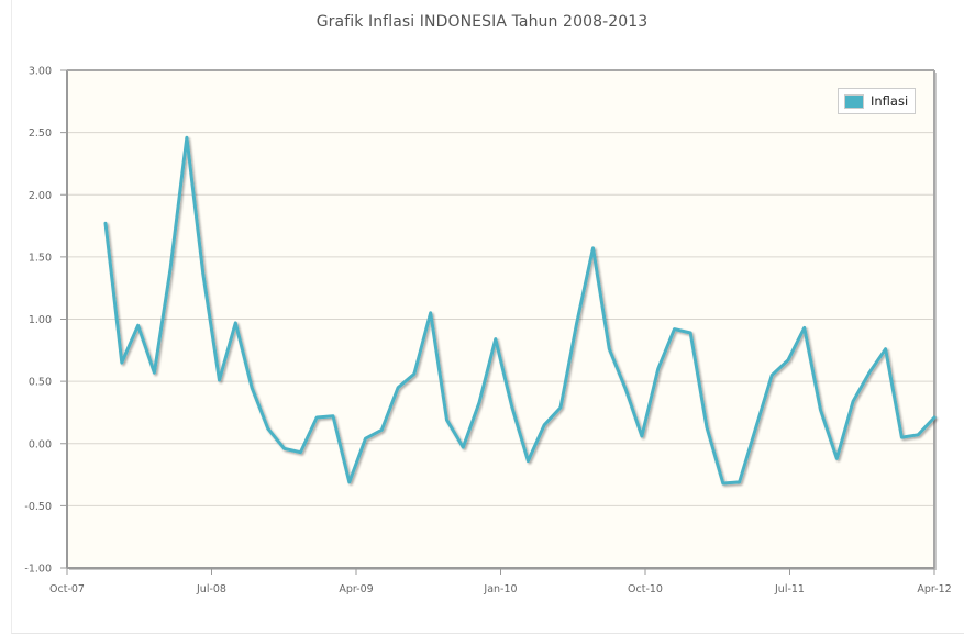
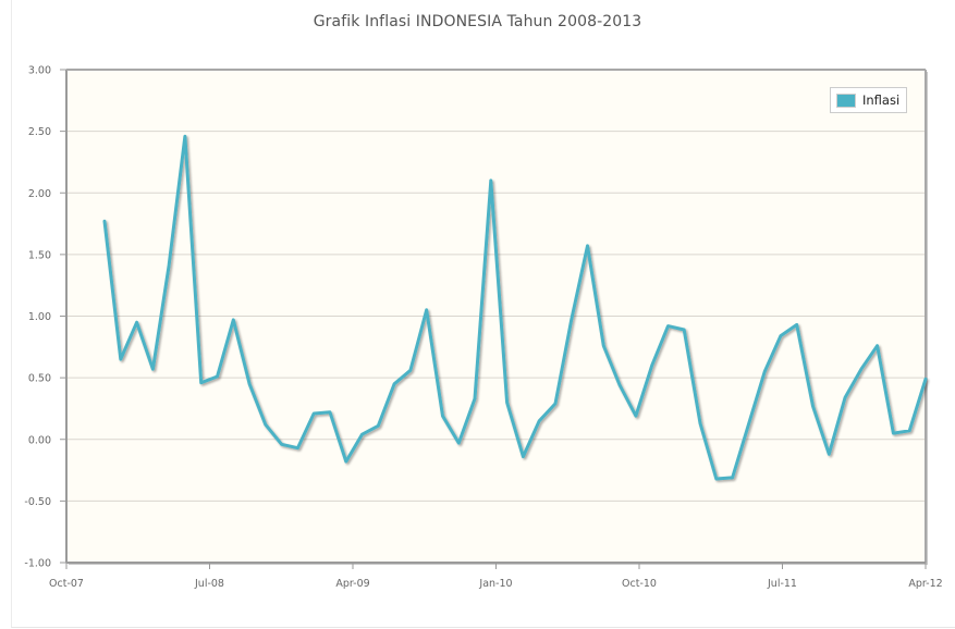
Jul-08: 1.37 -> 0.46
Apr-09: -0.31 -> -0.18
Jan-10: 0.84 -> 2.10
Oct-10: 0.06 -> 0.19
Jul-11: 0.67 -> 0.84
Apr-12: 0.21 -> 0.49
